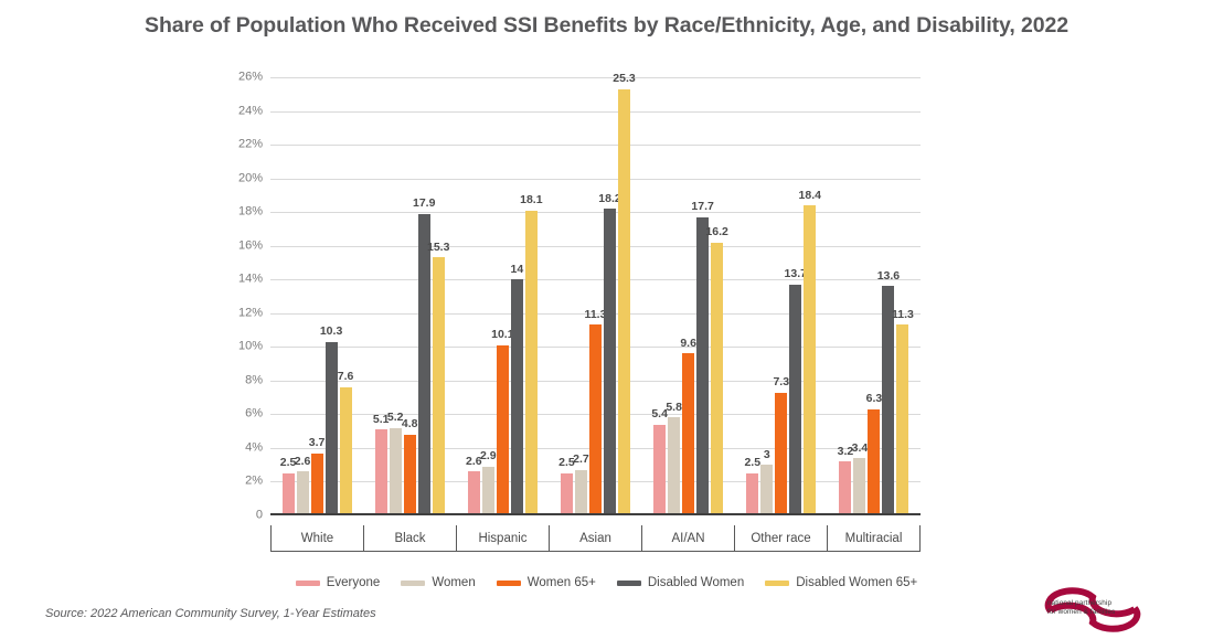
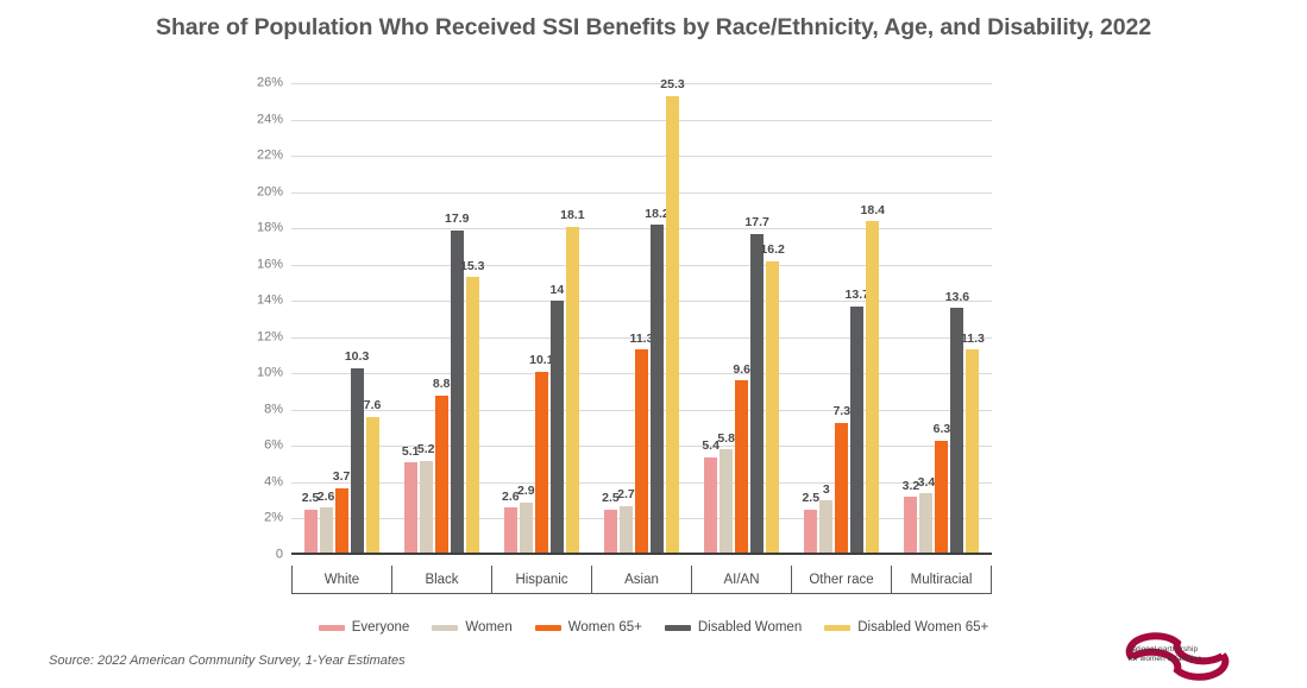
Women 65+/Black: 4.8 -> 8.8
